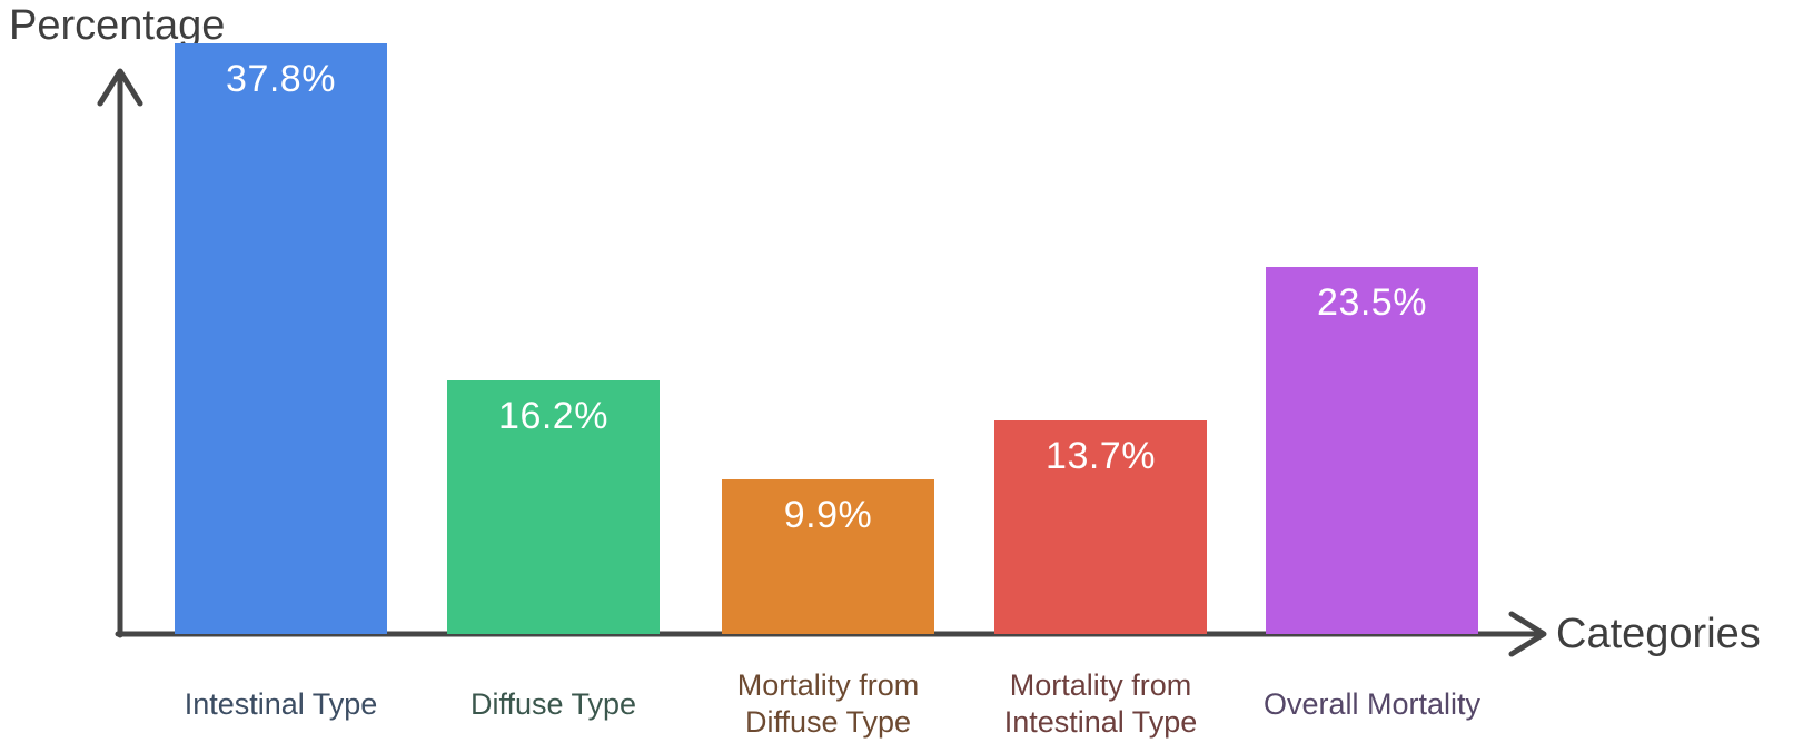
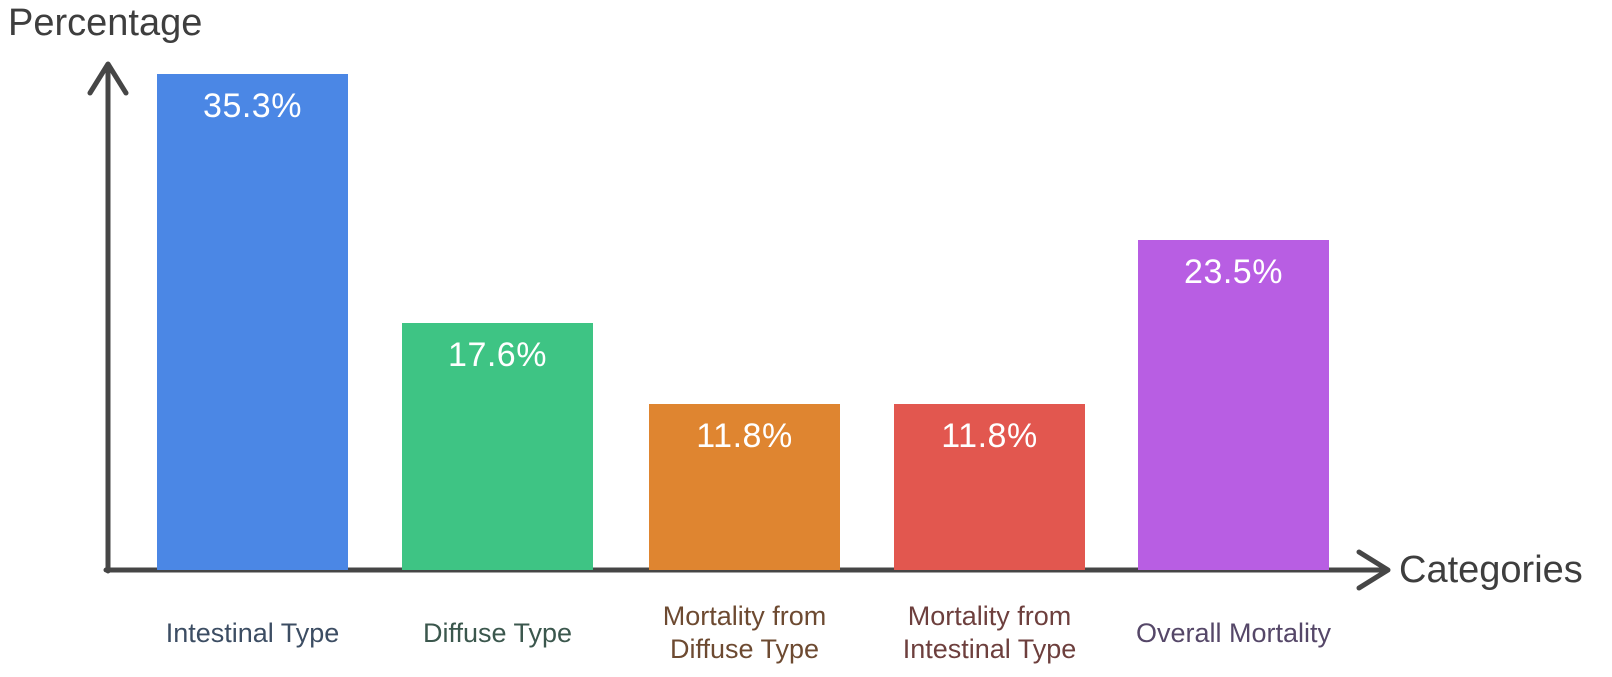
Intestinal Type: 37.8% -> 35.3%
Diffuse Type: 16.2% -> 17.6%
Mortality from Diffuse Type: 9.9% -> 11.8%
Mortality from Intestinal Type: 13.7% -> 11.8%
